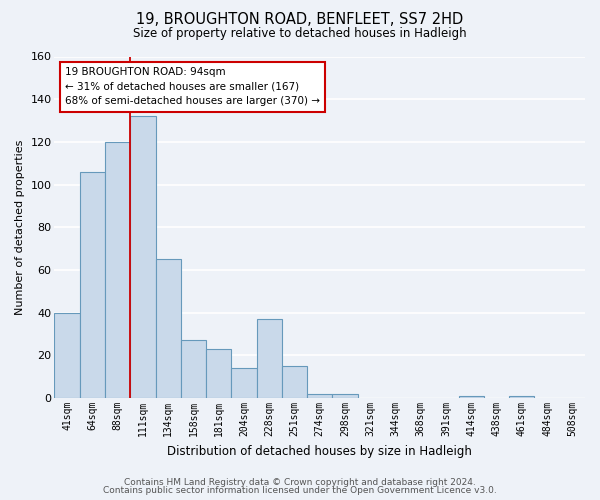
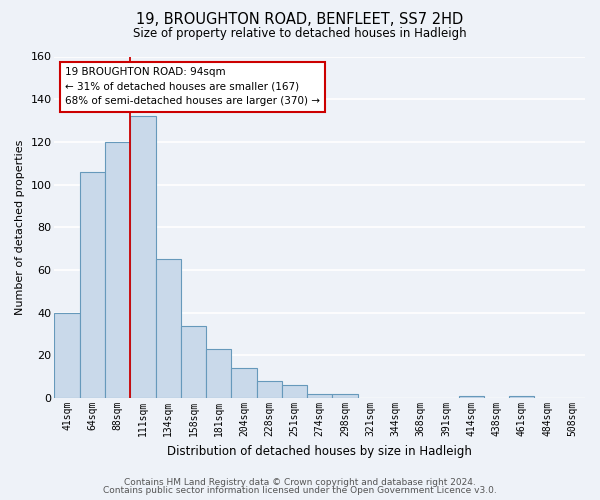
158sqm: 27 -> 34
228sqm: 37 -> 8
251sqm: 15 -> 6
